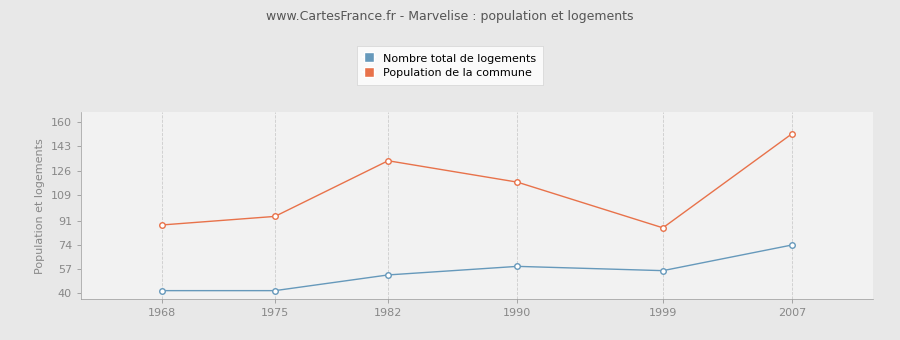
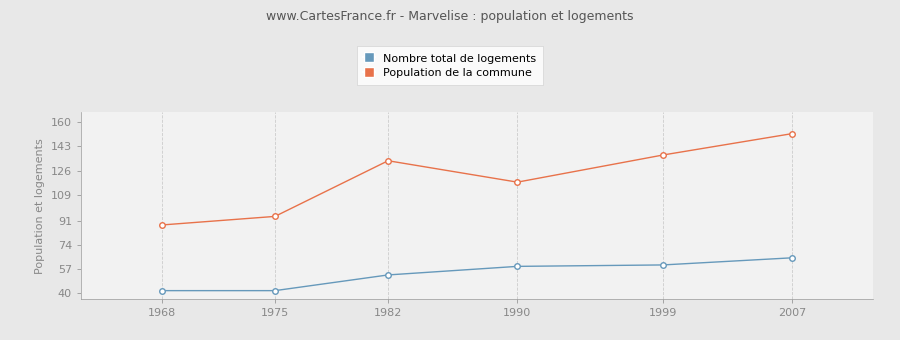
Nombre total de logements/1999: 56 -> 60
Population de la commune/1999: 86 -> 137
Nombre total de logements/2007: 74 -> 65
